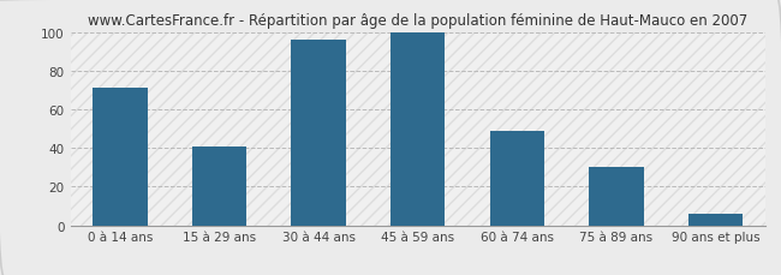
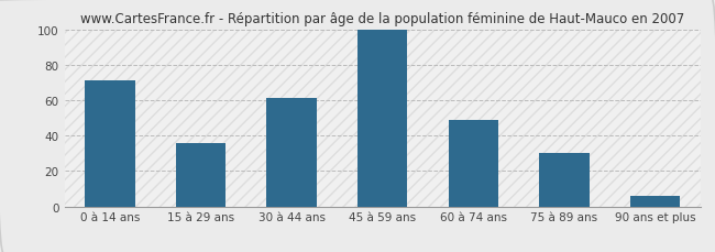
15 à 29 ans: 41 -> 36
30 à 44 ans: 96 -> 61
